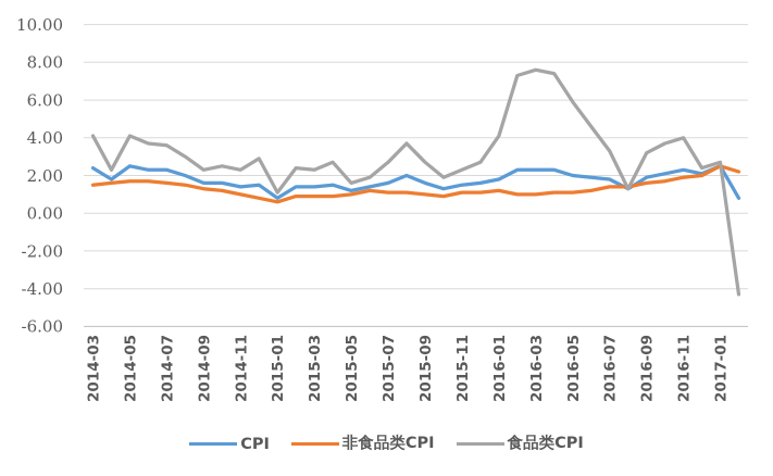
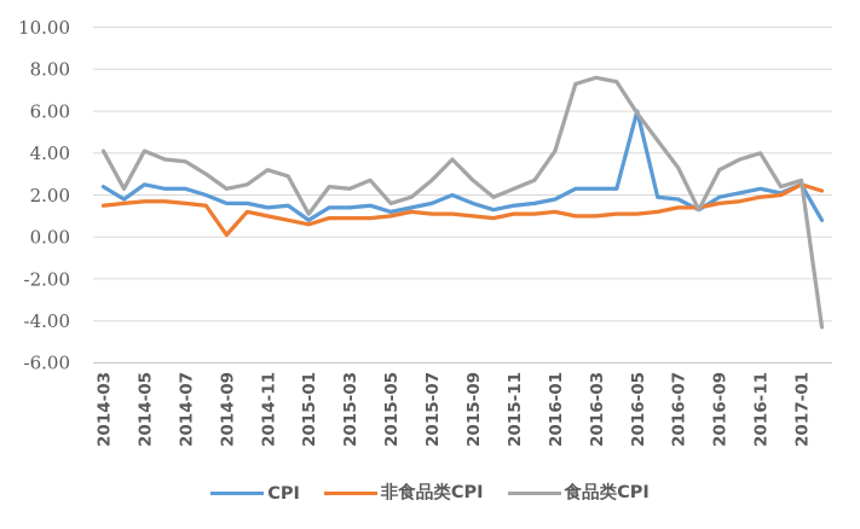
非食品类CPI/2014-09: 1.3 -> 0.1
食品类CPI/2014-11: 2.3 -> 3.2
CPI/2016-05: 2.0 -> 6.0
